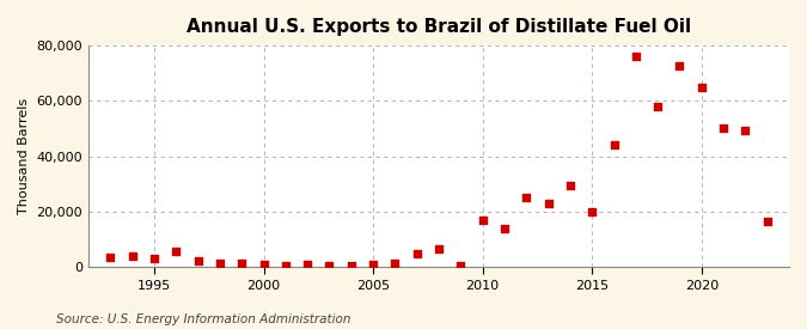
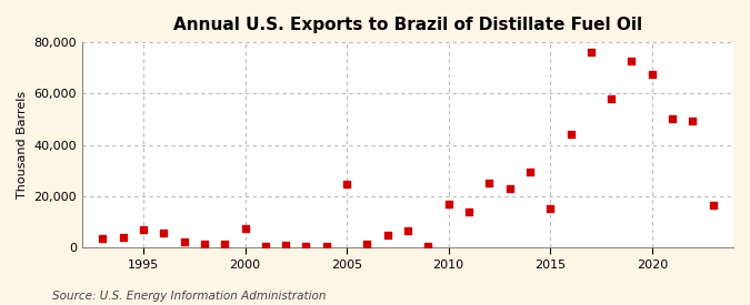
1995: 3,000 -> 7,000
2000: 1,000 -> 7,500
2005: 1,000 -> 24,500
2015: 20,000 -> 15,000
2020: 65,000 -> 67,500
